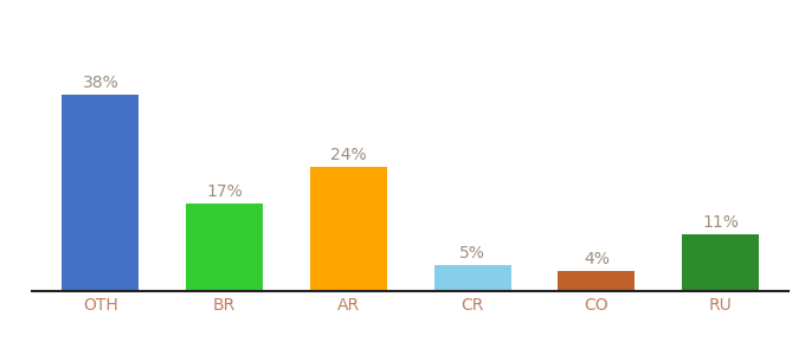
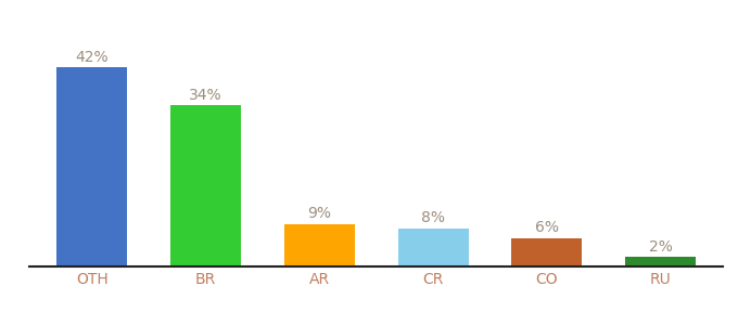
OTH: 38% -> 42%
BR: 17% -> 34%
AR: 24% -> 9%
CR: 5% -> 8%
CO: 4% -> 6%
RU: 11% -> 2%
